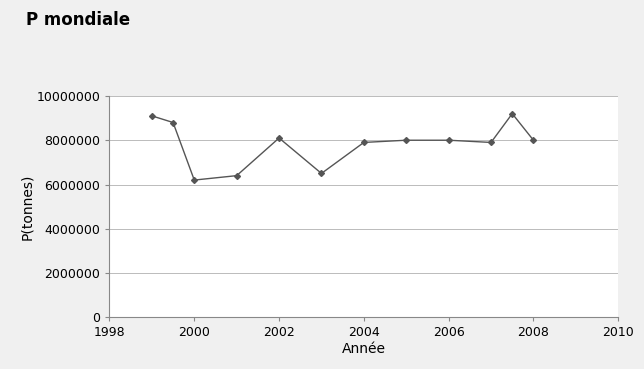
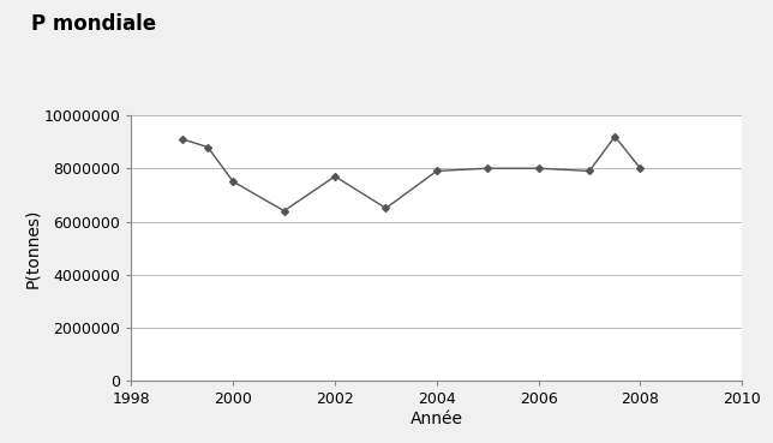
2000: 6200000 -> 7500000
2002: 8100000 -> 7700000
